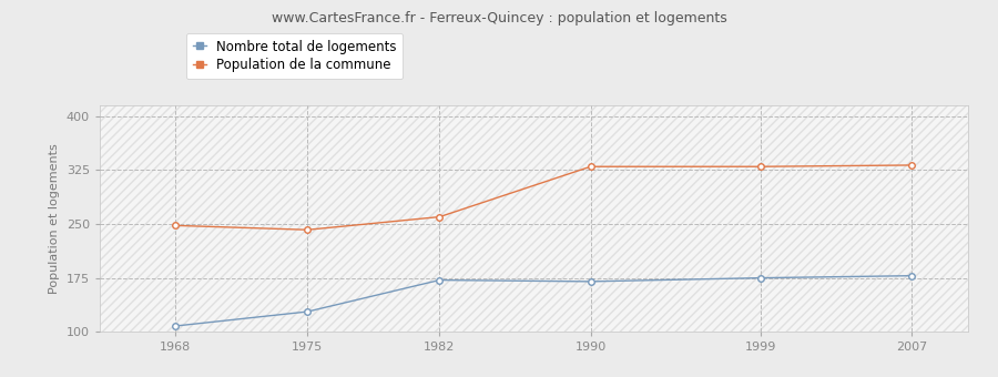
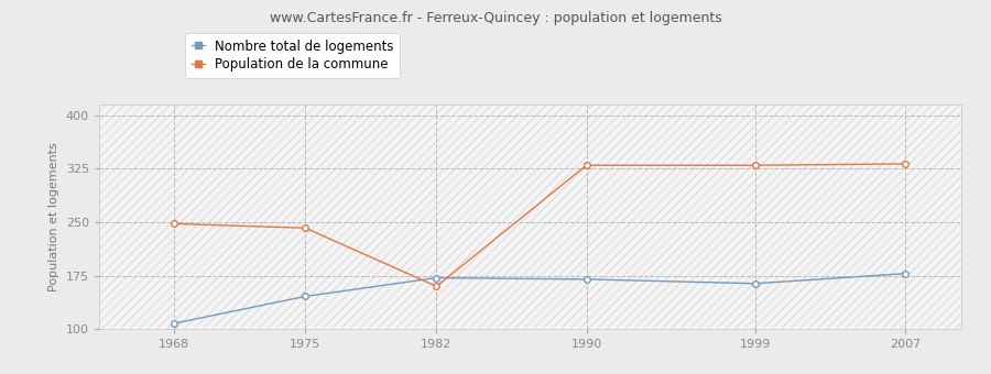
Nombre total de logements/1975: 128 -> 146
Population de la commune/1982: 260 -> 160
Nombre total de logements/1999: 175 -> 164
